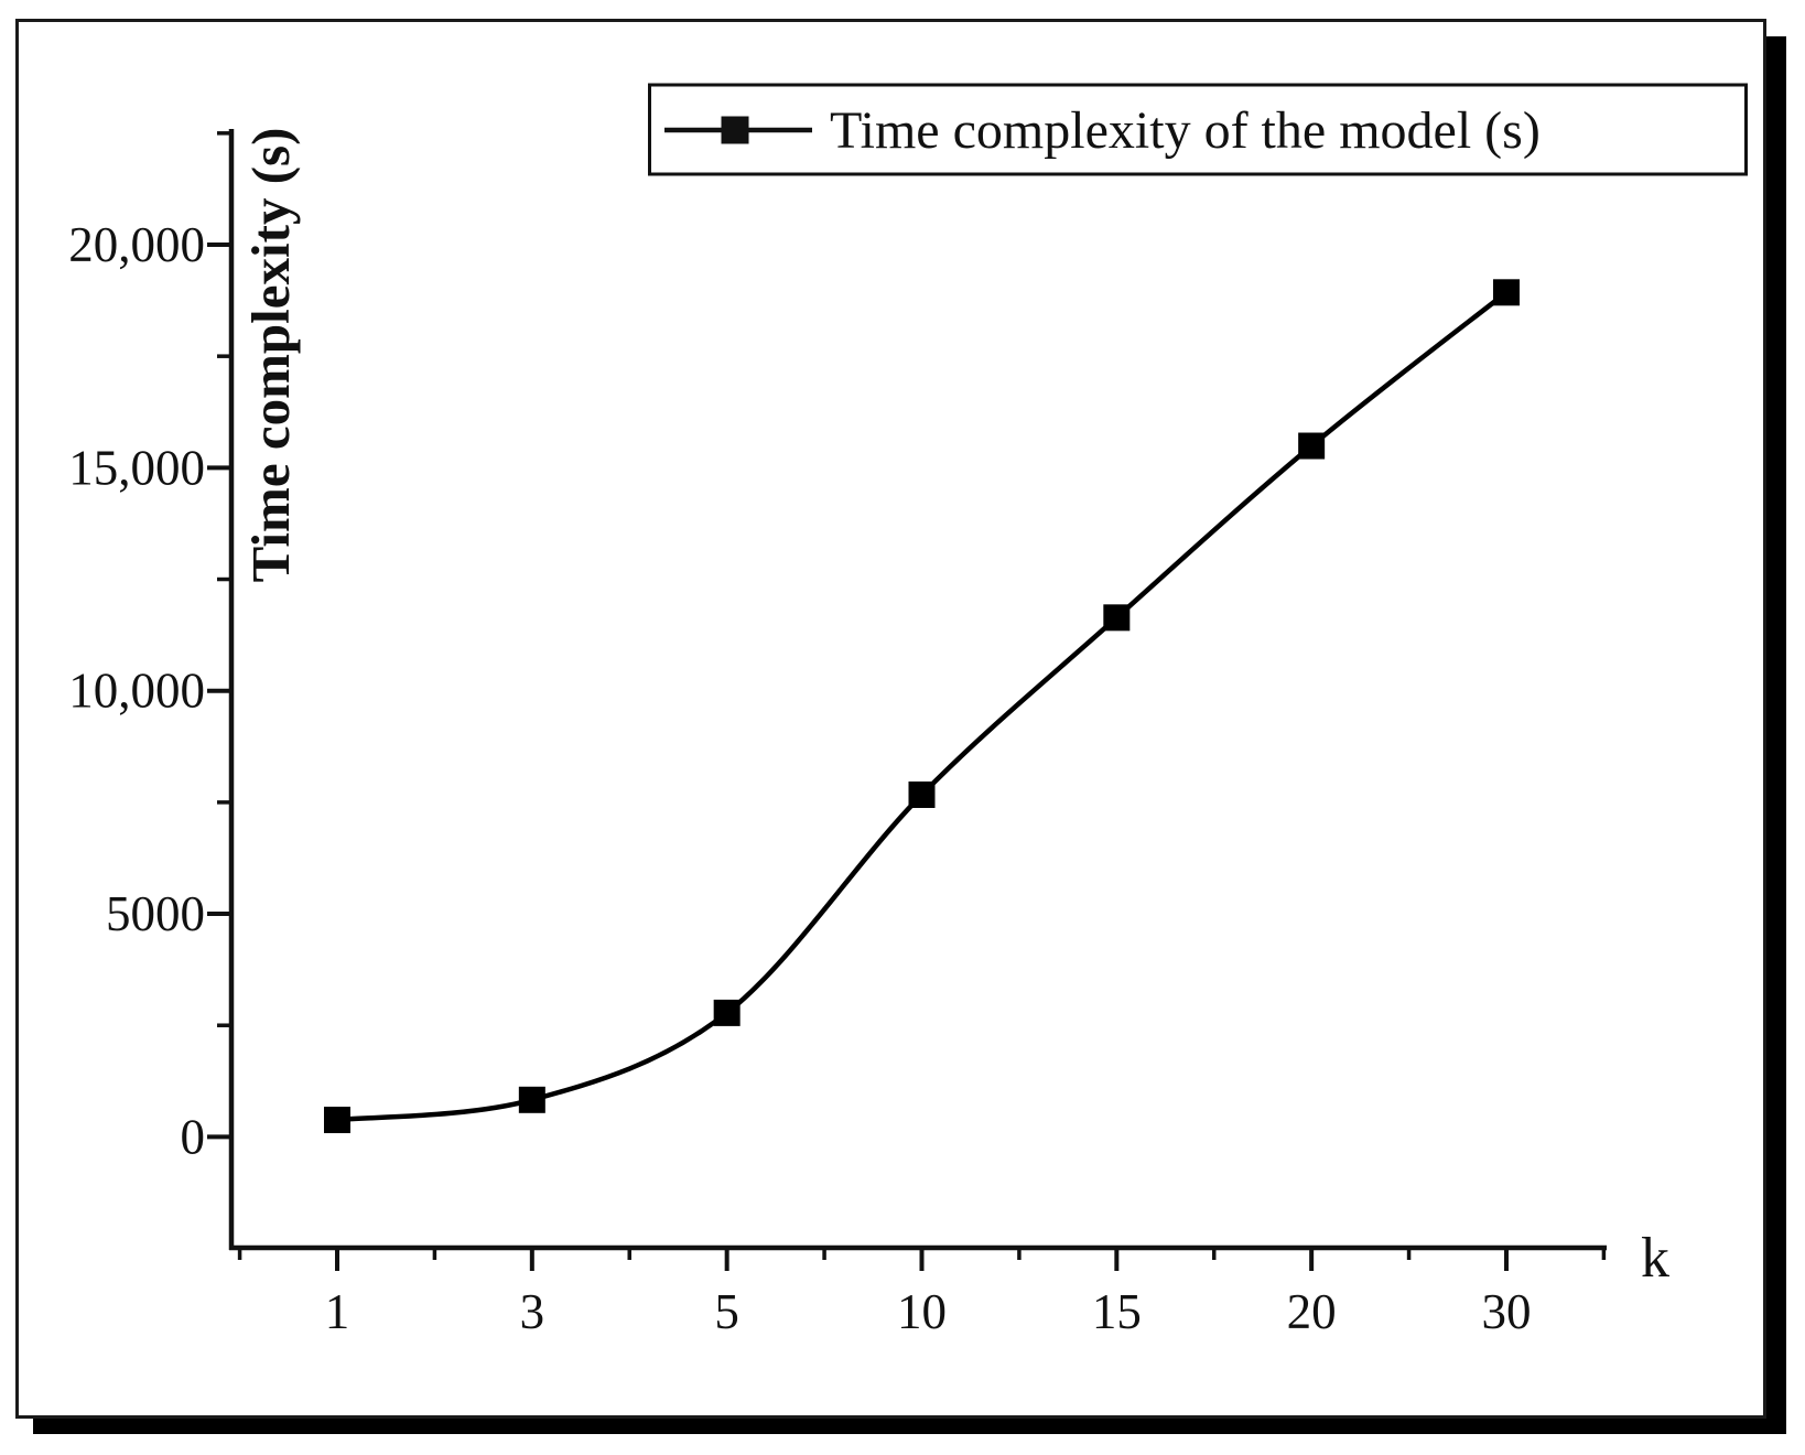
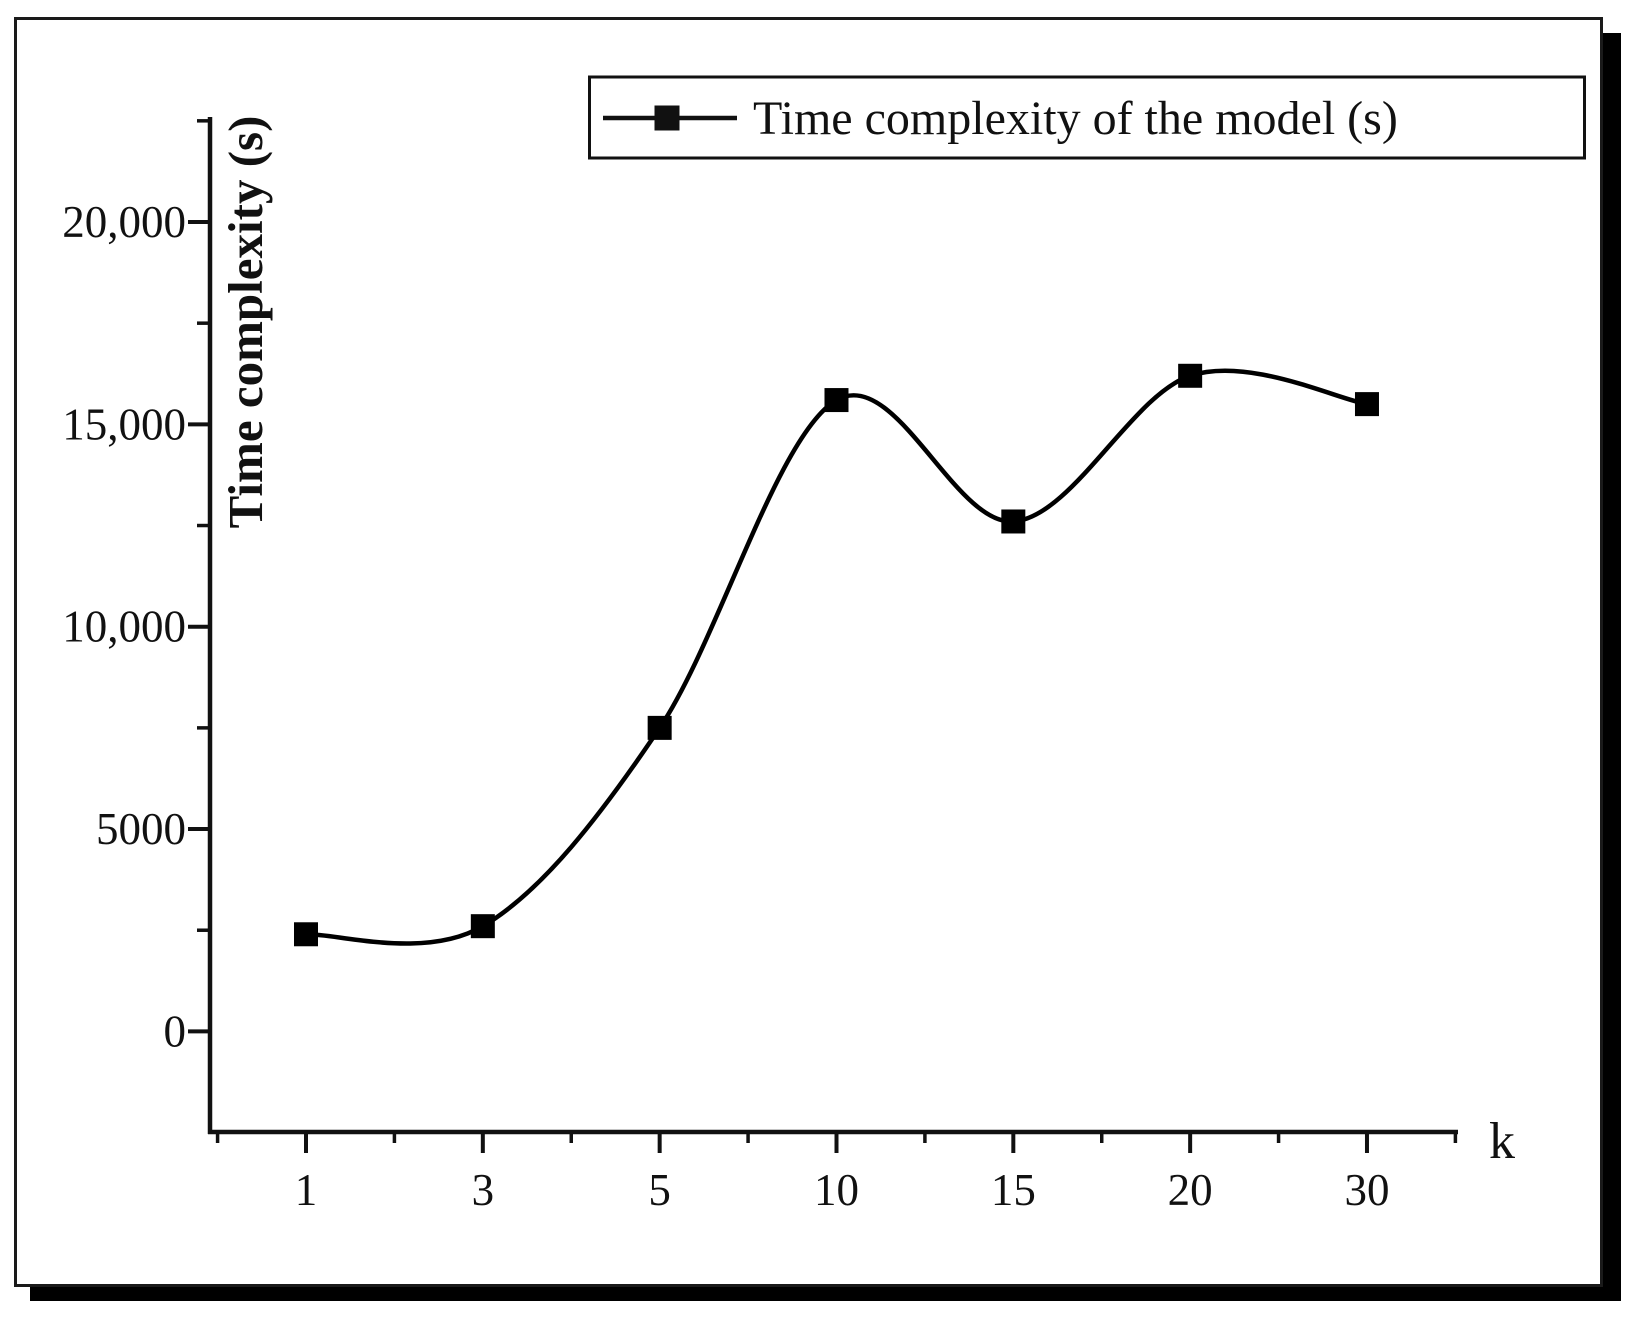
1: 400 -> 2400
3: 800 -> 2600
5: 2800 -> 7500
10: 7700 -> 15600
15: 11600 -> 12600
20: 15500 -> 16200
30: 18900 -> 15500
